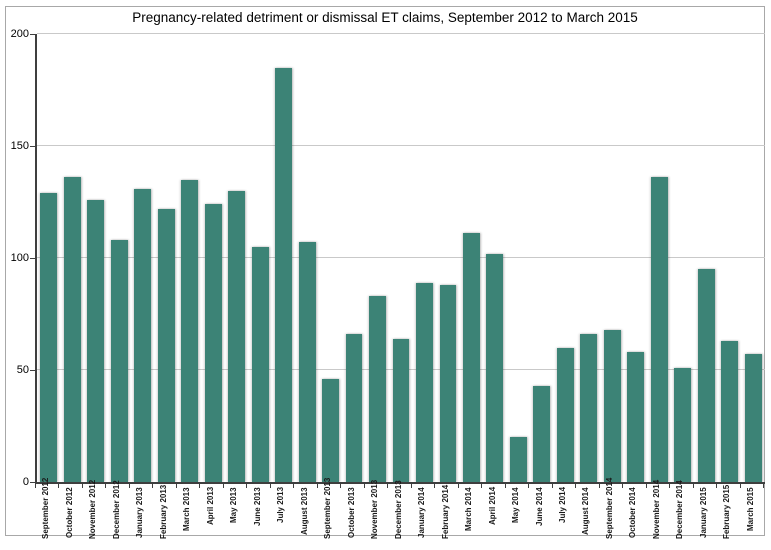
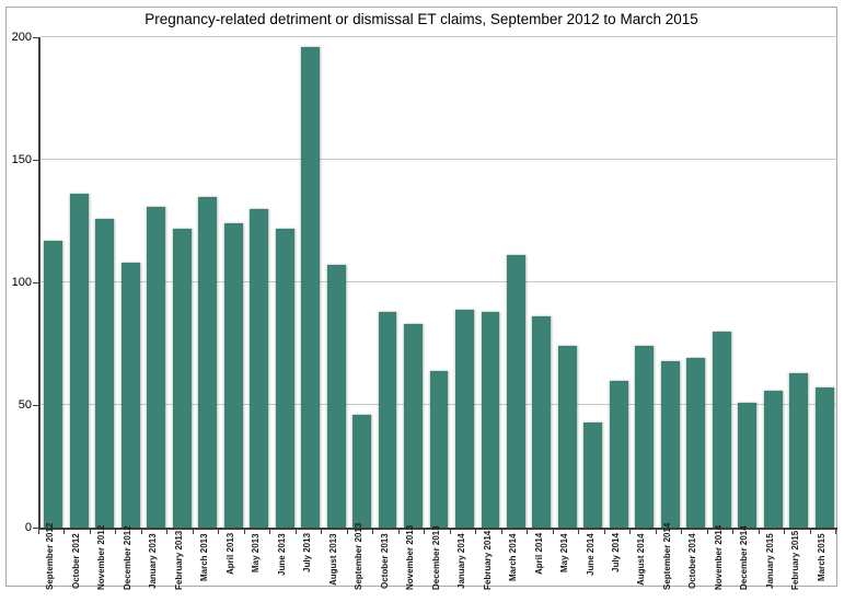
September 2012: 129 -> 117
June 2013: 105 -> 122
July 2013: 185 -> 196
October 2013: 66 -> 88
April 2014: 102 -> 86
May 2014: 20 -> 74
August 2014: 66 -> 74
October 2014: 58 -> 69
November 2014: 136 -> 80
January 2015: 95 -> 56
